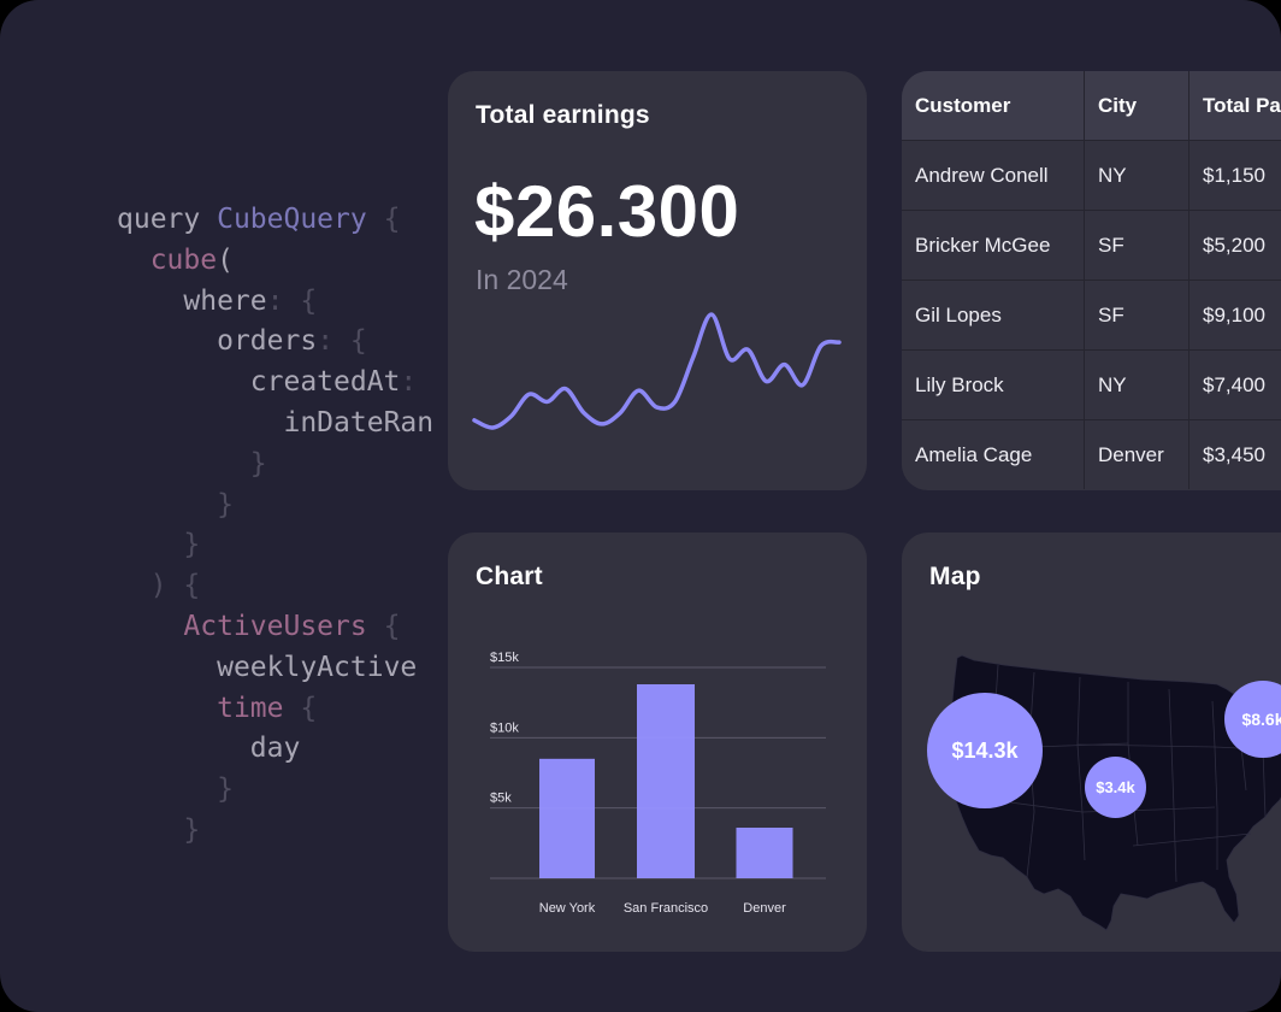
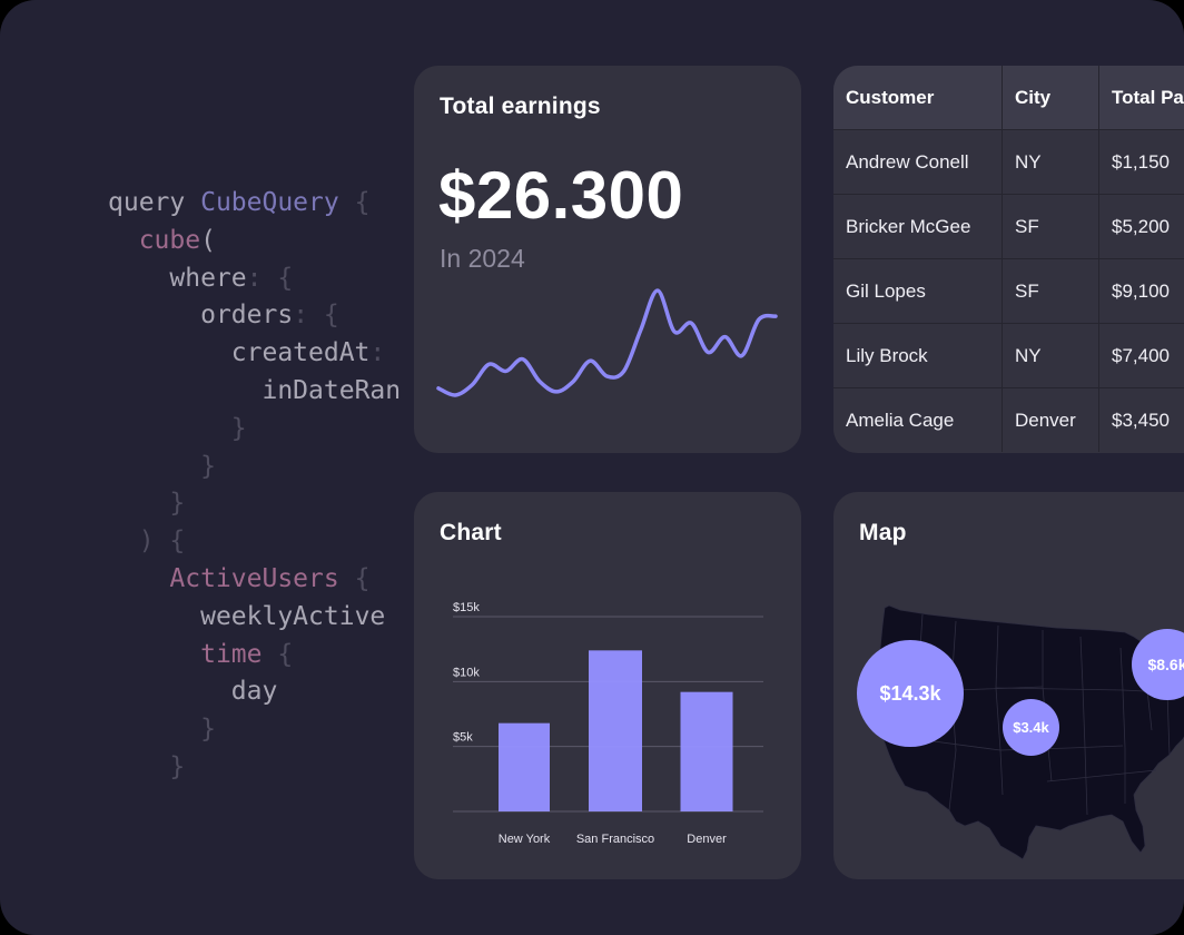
New York: $8.5k -> $6.8k
San Francisco: $13.8k -> $12.4k
Denver: $3.6k -> $9.2k
